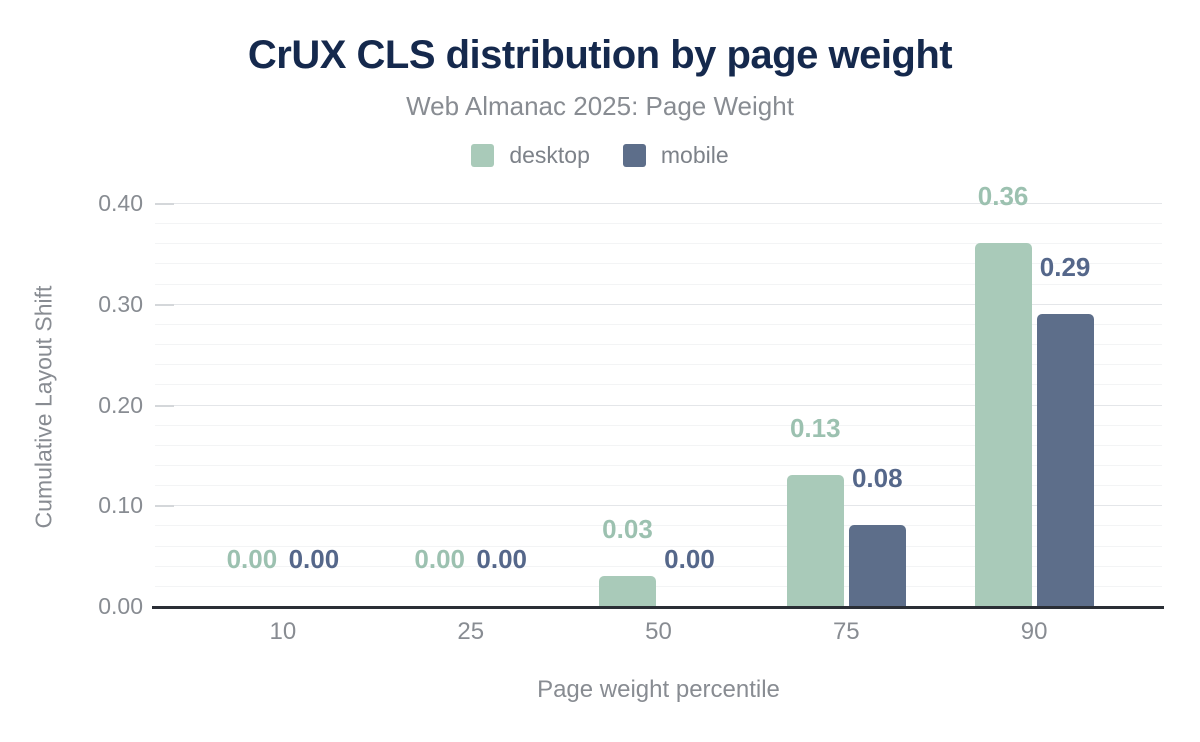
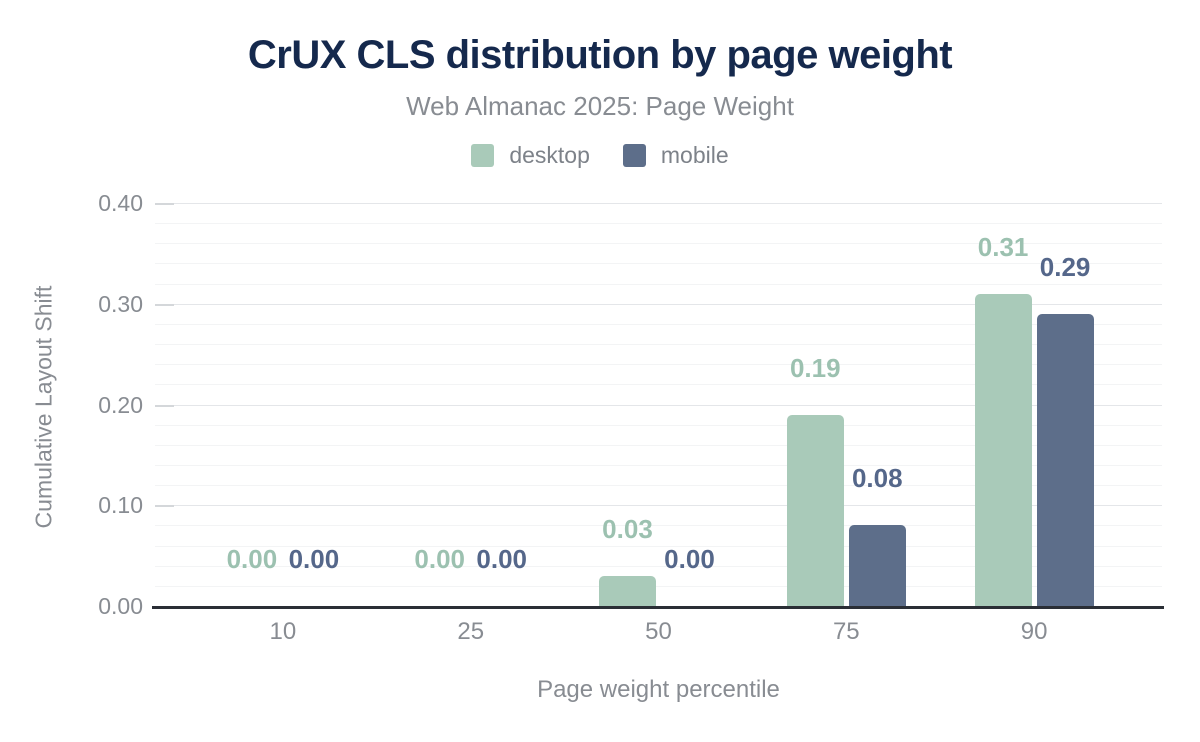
desktop/75: 0.13 -> 0.19
desktop/90: 0.36 -> 0.31
